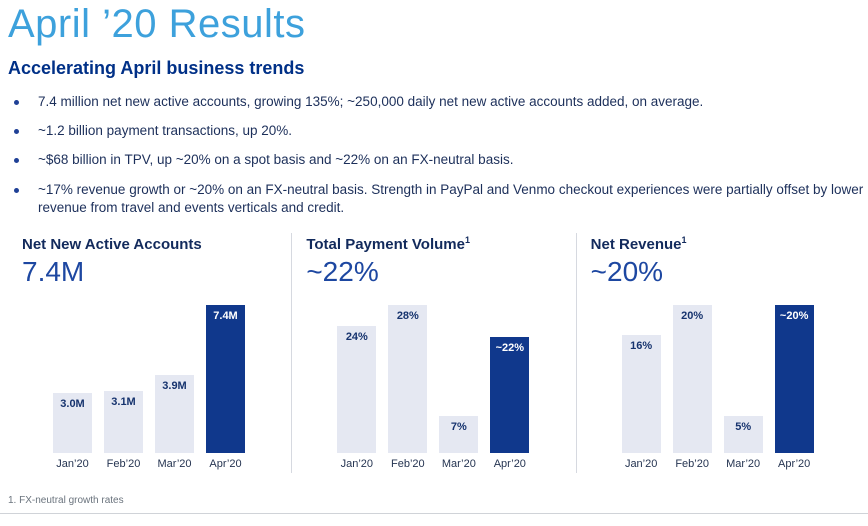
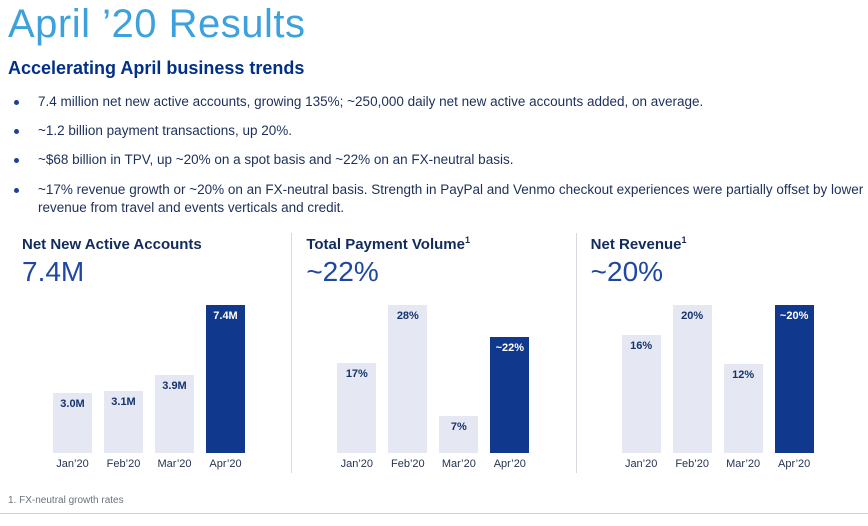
Total Payment Volume/Jan’20: 24% -> 17%
Net Revenue/Mar’20: 5% -> 12%
